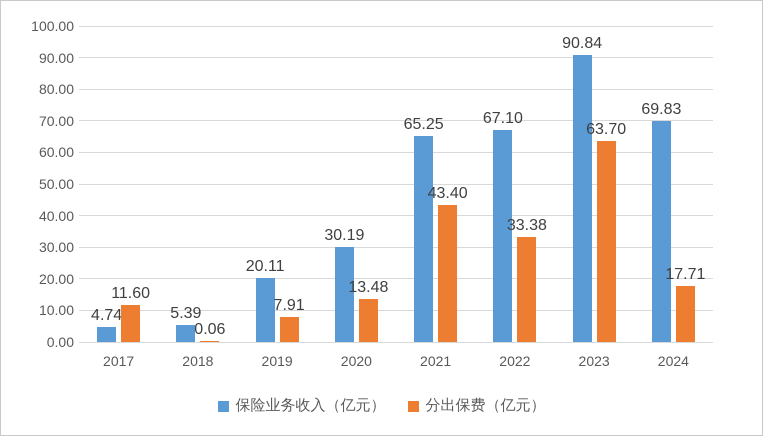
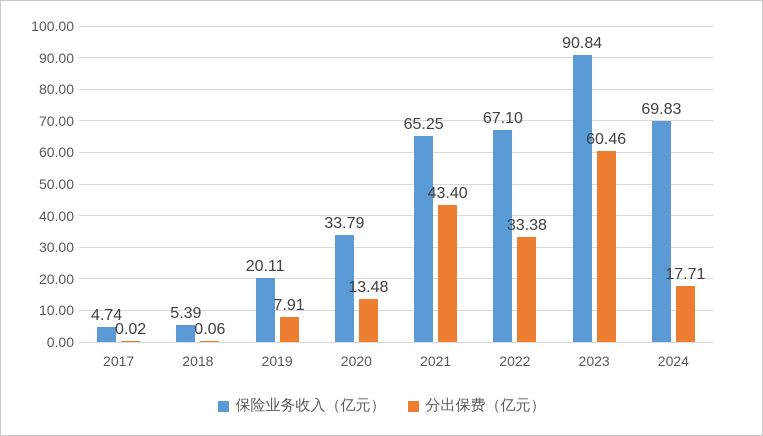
分出保费（亿元）/2017: 11.60 -> 0.02
保险业务收入（亿元）/2020: 30.19 -> 33.79
分出保费（亿元）/2023: 63.70 -> 60.46
